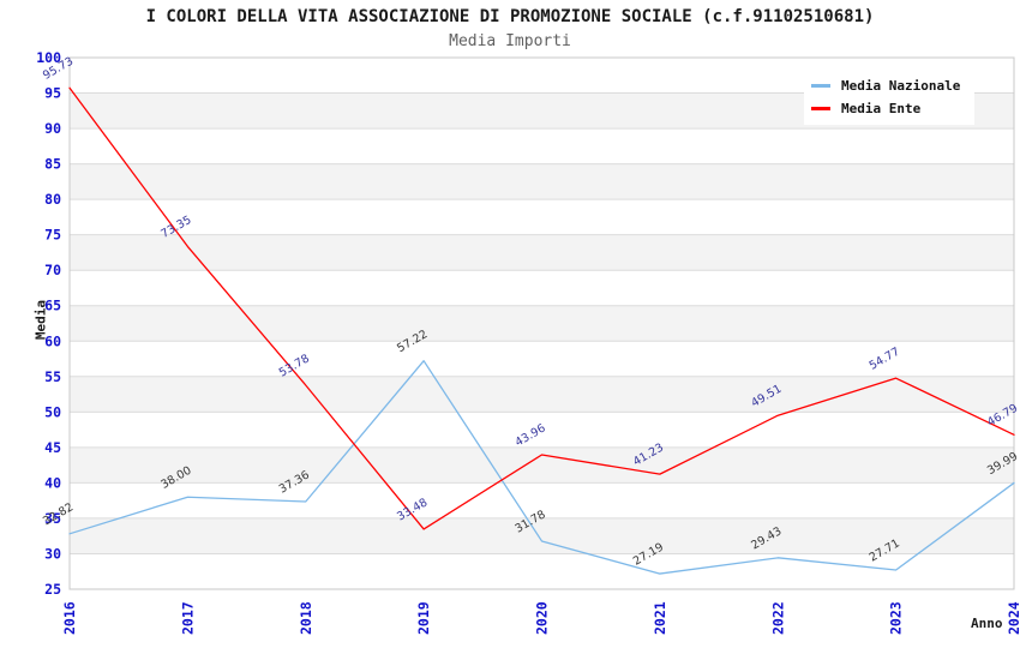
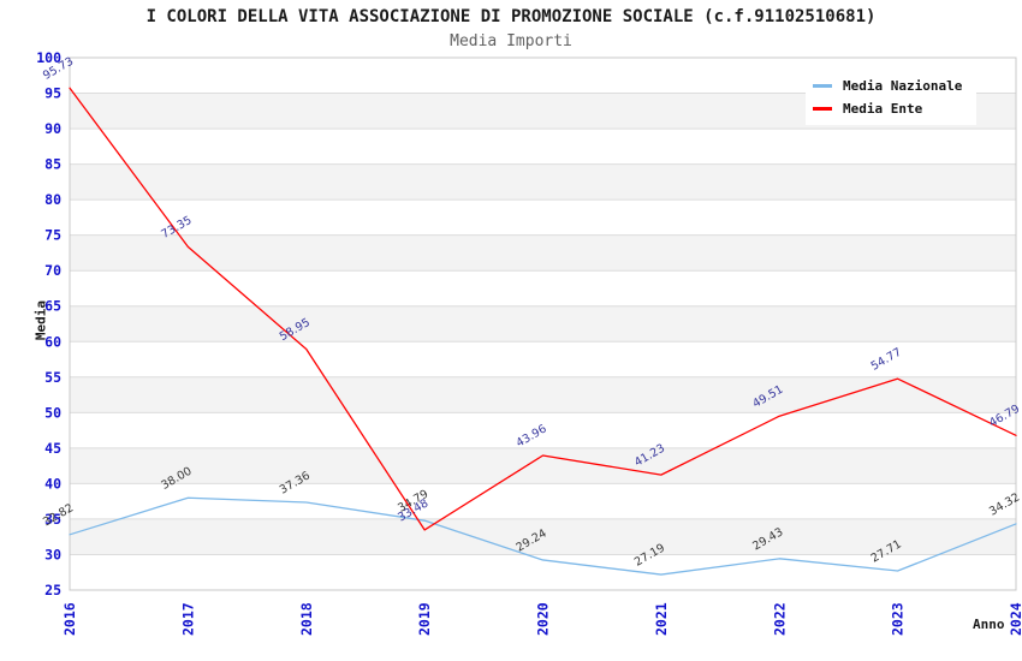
Media Ente/2018: 53.78 -> 58.95
Media Nazionale/2019: 57.22 -> 34.79
Media Nazionale/2020: 31.78 -> 29.24
Media Nazionale/2024: 39.99 -> 34.32
